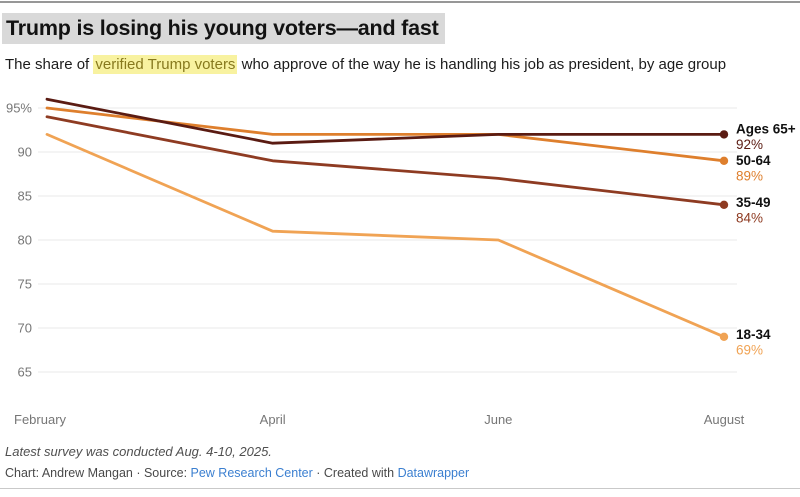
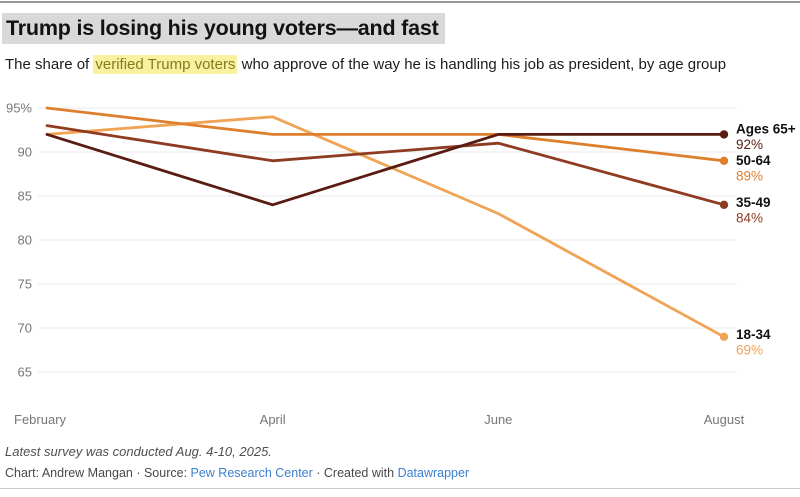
Ages 65+/February: 96% -> 92%
35-49/February: 94% -> 93%
Ages 65+/April: 91% -> 84%
18-34/April: 81% -> 94%
35-49/June: 87% -> 91%
18-34/June: 80% -> 83%
